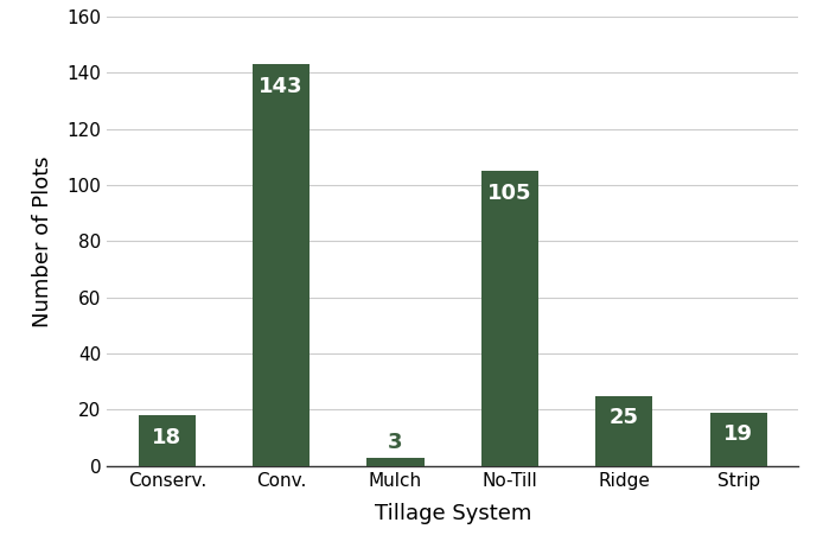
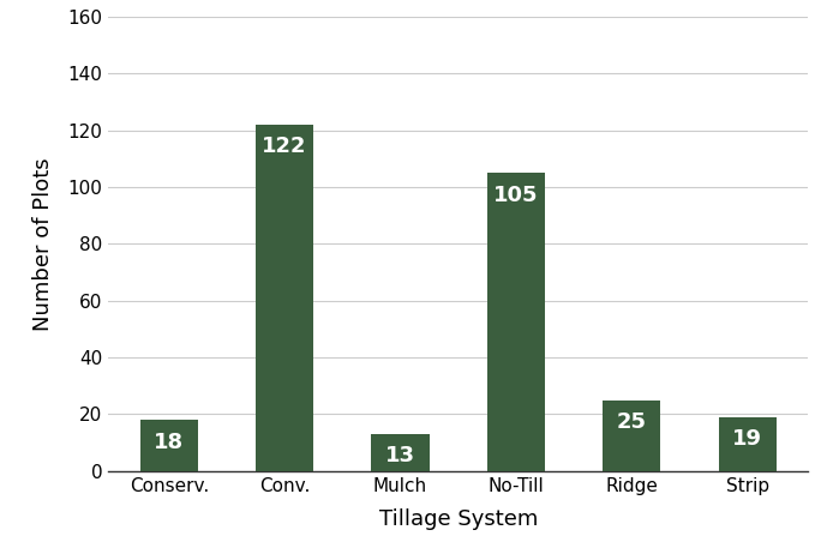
Conv.: 143 -> 122
Mulch: 3 -> 13
